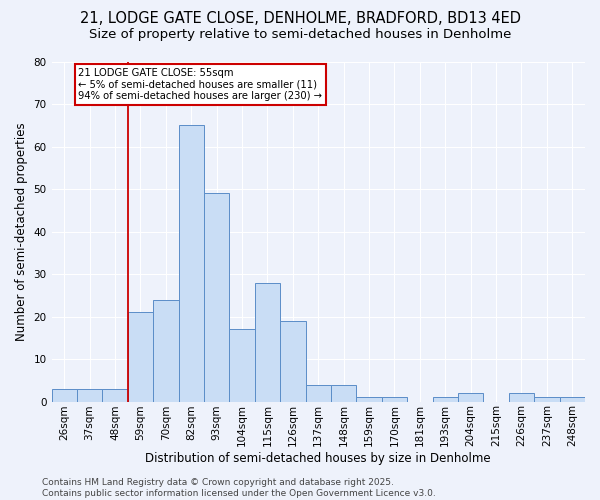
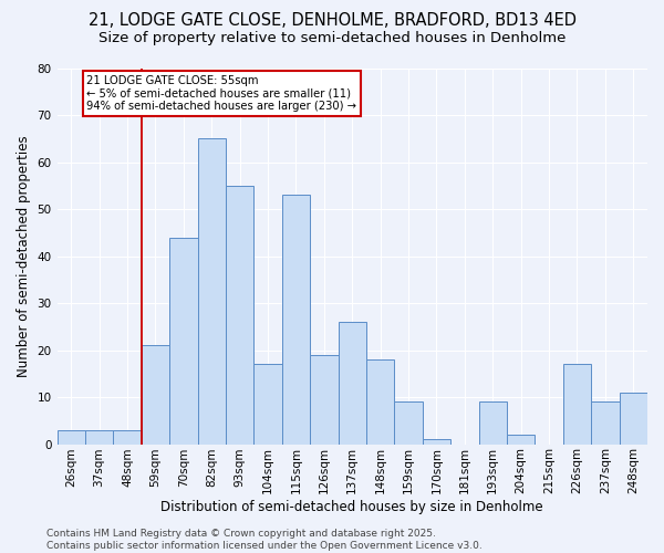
70sqm: 24 -> 44
93sqm: 49 -> 55
115sqm: 28 -> 53
137sqm: 4 -> 26
148sqm: 4 -> 18
159sqm: 1 -> 9
193sqm: 1 -> 9
226sqm: 2 -> 17
237sqm: 1 -> 9
248sqm: 1 -> 11
